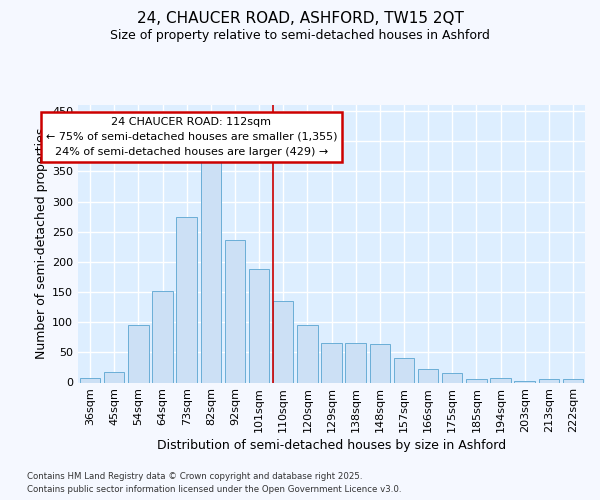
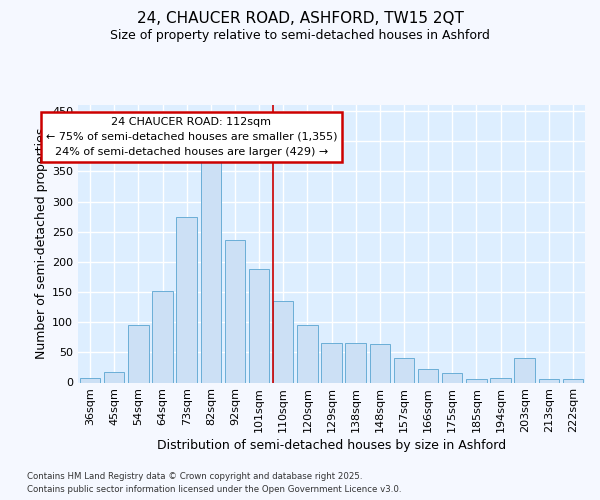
203sqm: 3 -> 40
